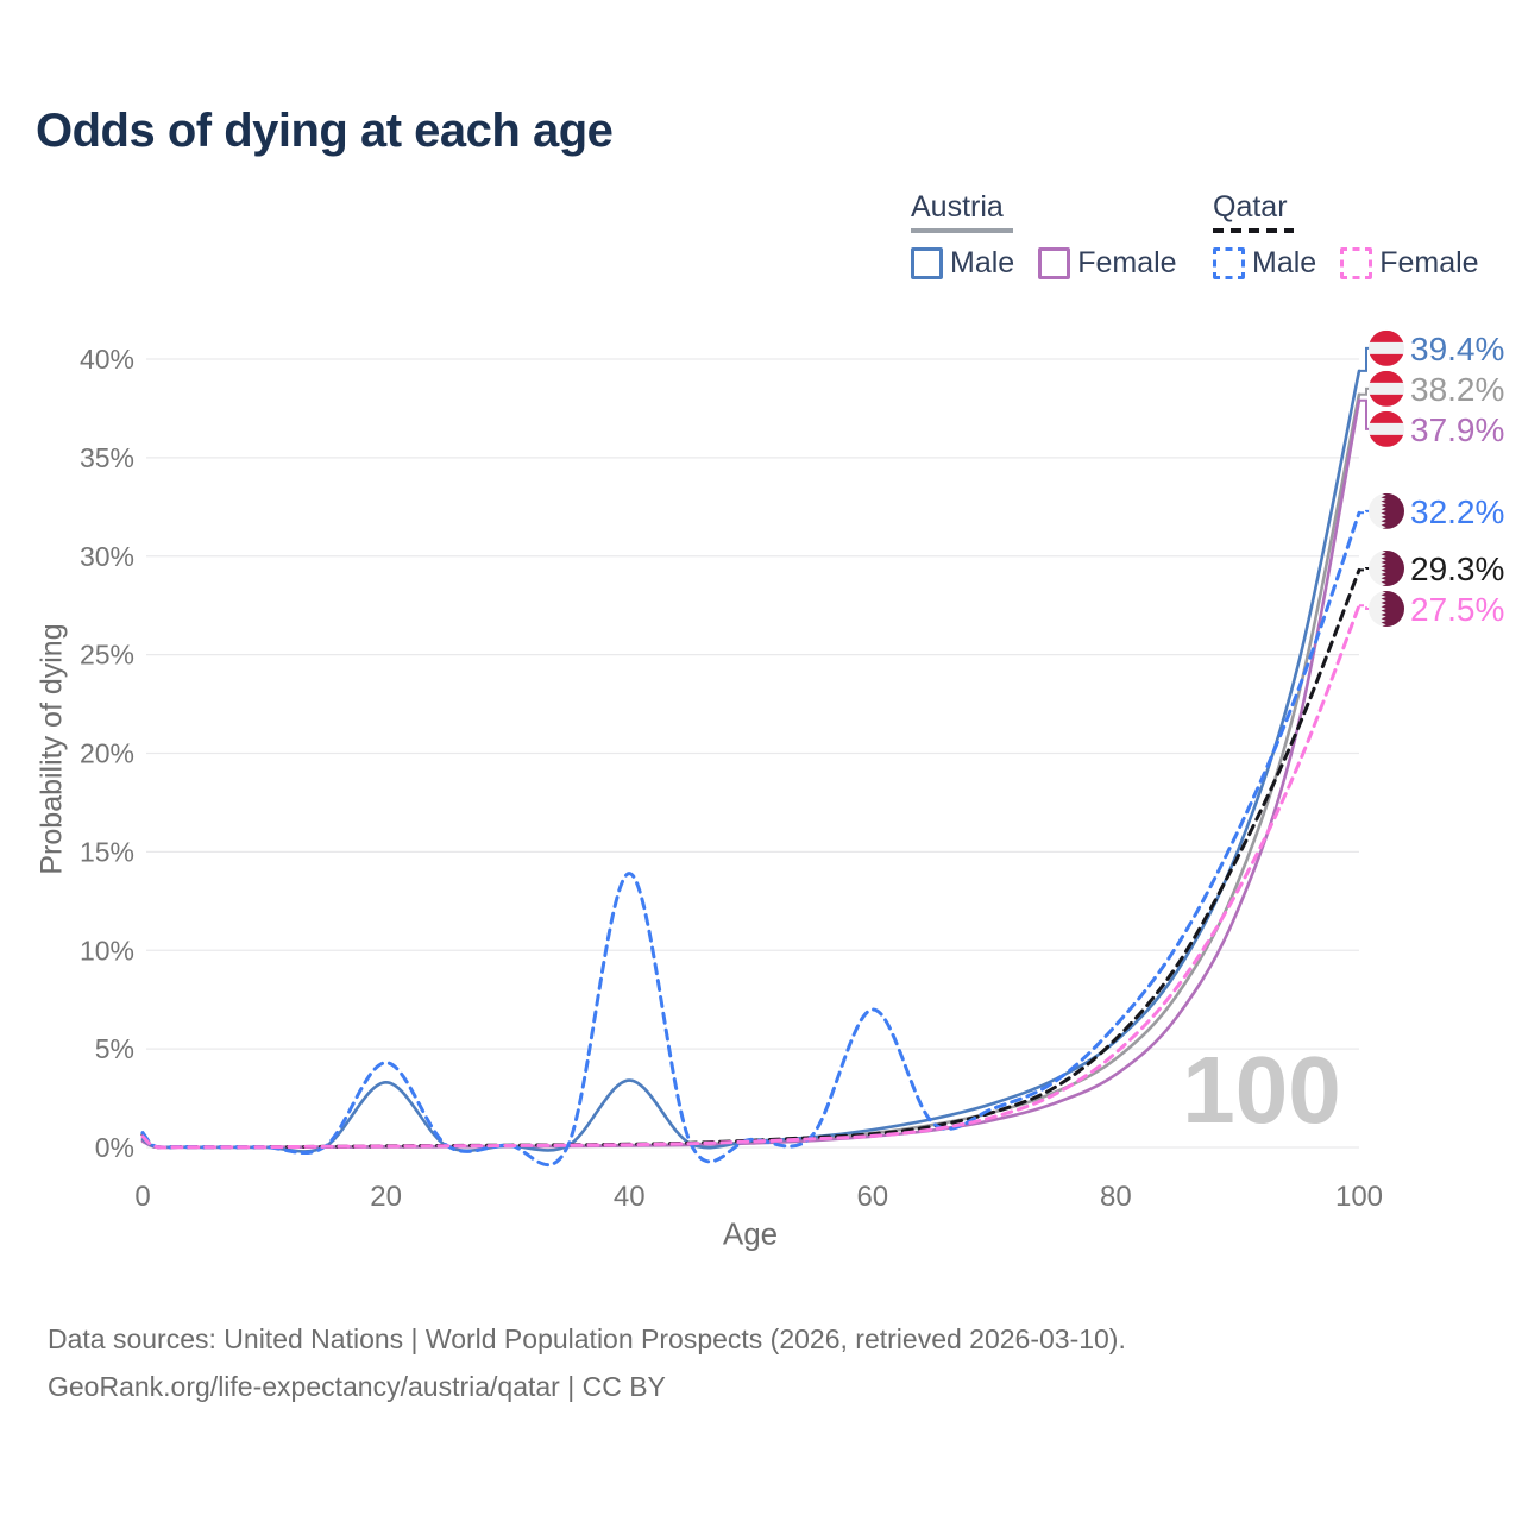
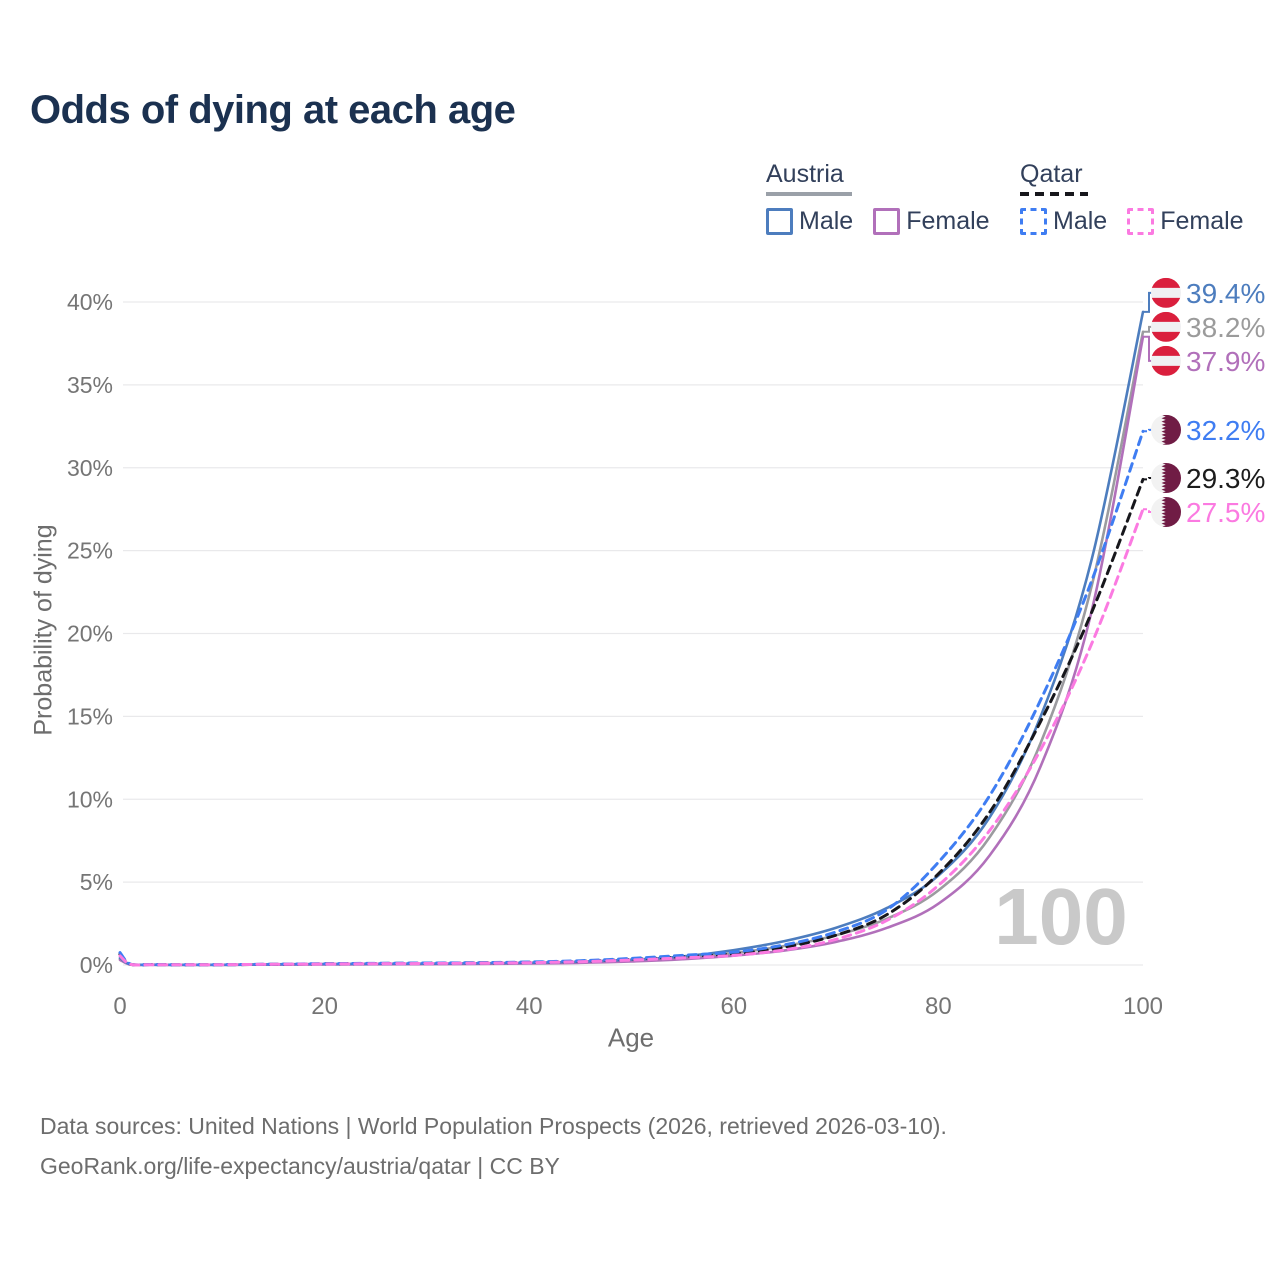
Austria Male/20: 3.3% -> 0.1%
Qatar Male/20: 4.3% -> 0.1%
Austria Male/40: 3.4% -> 0.1%
Qatar Male/40: 13.9% -> 0.2%
Qatar Male/60: 7.0% -> 0.8%
